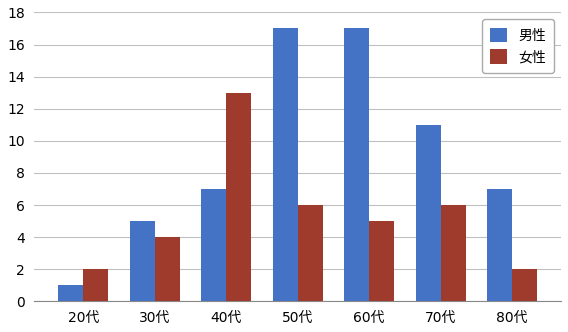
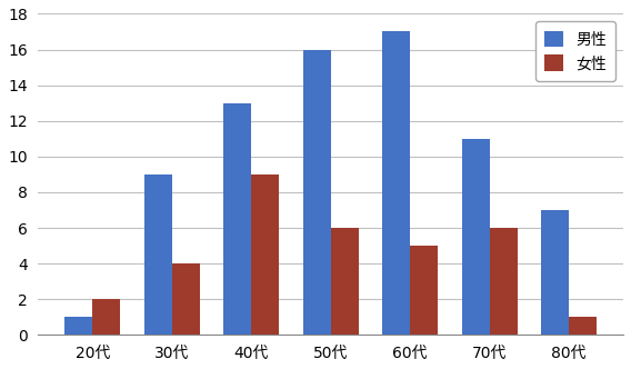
男性/30代: 5 -> 9
男性/40代: 7 -> 13
女性/40代: 13 -> 9
男性/50代: 17 -> 16
女性/80代: 2 -> 1
